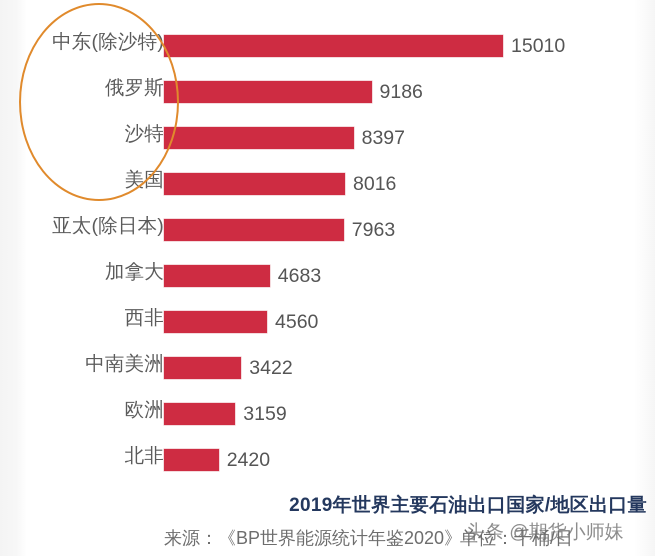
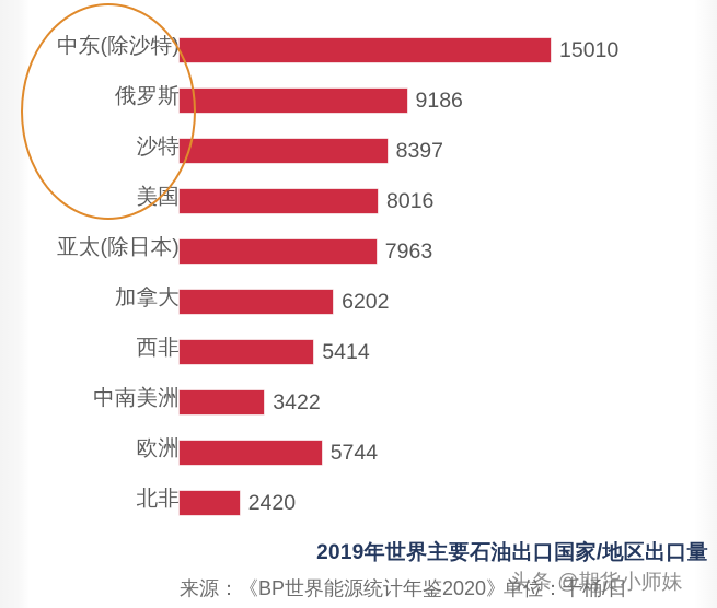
加拿大: 4683 -> 6202
西非: 4560 -> 5414
欧洲: 3159 -> 5744
